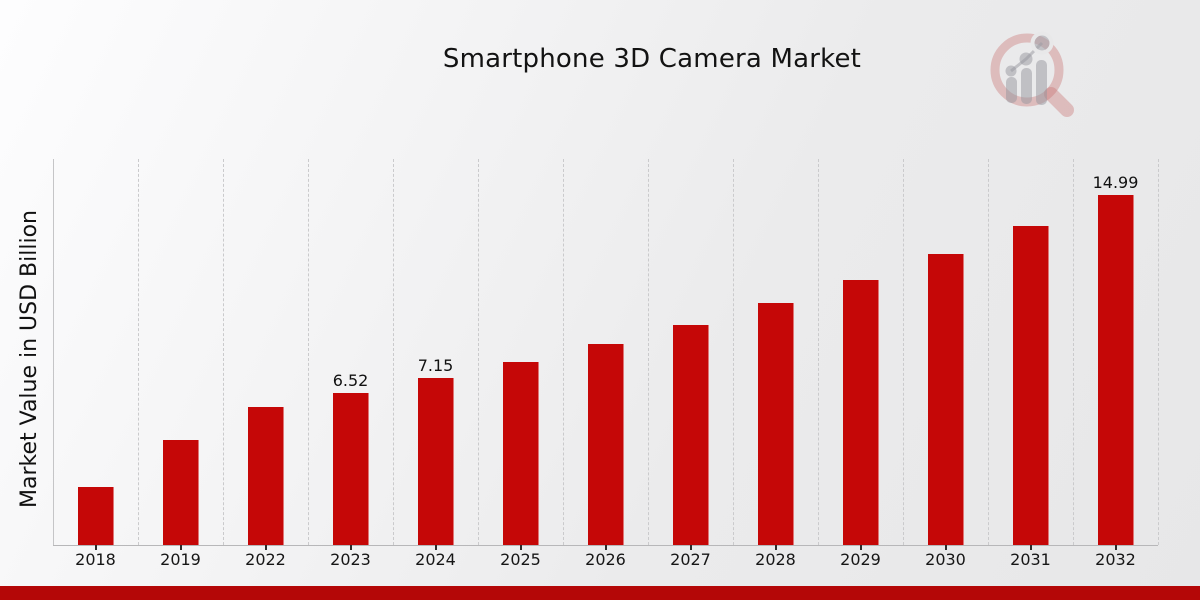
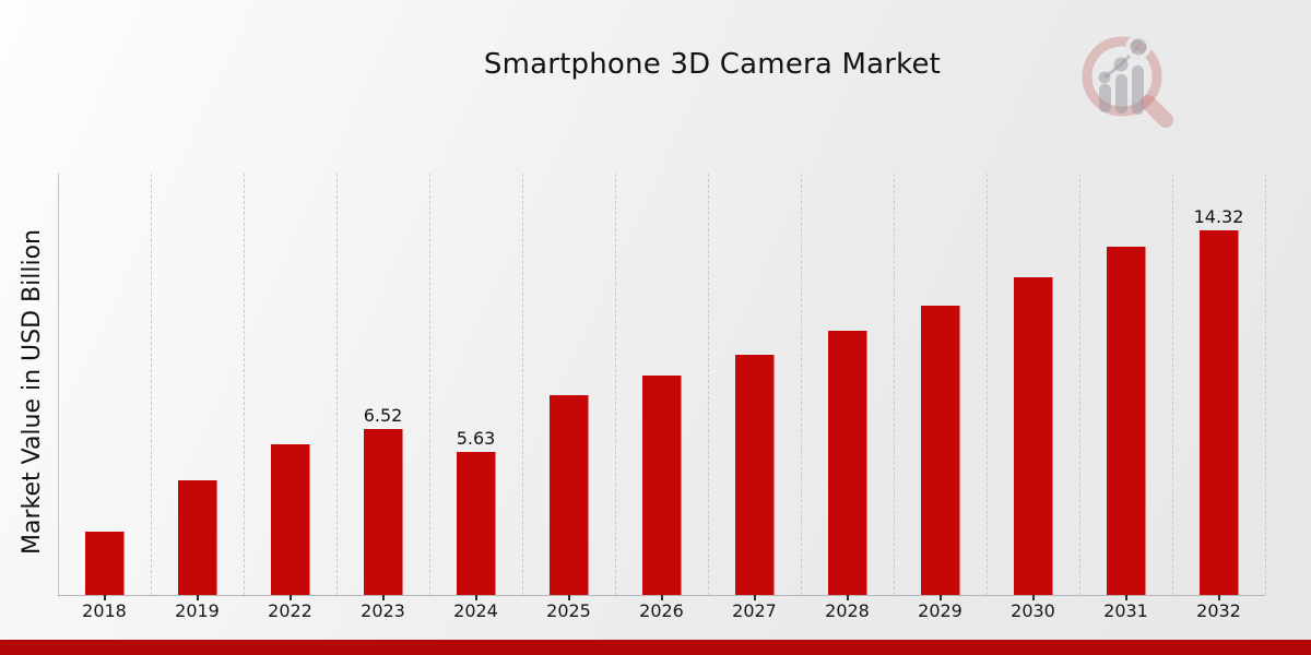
2024: 7.15 -> 5.63
2032: 14.99 -> 14.32
